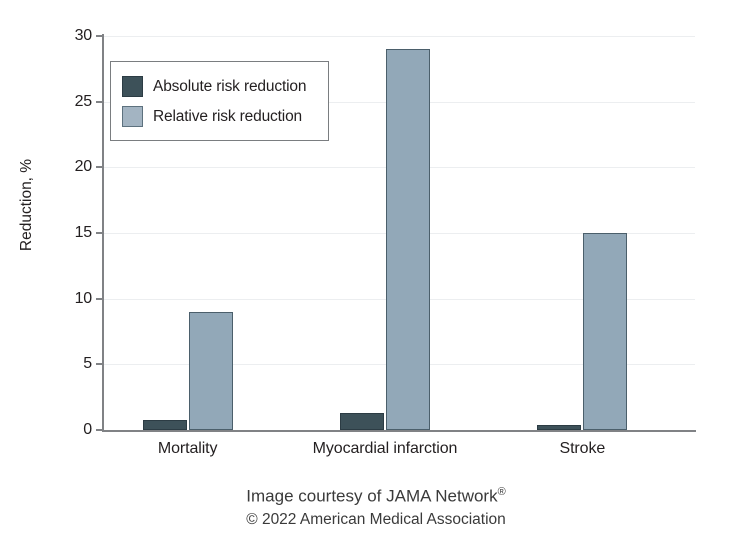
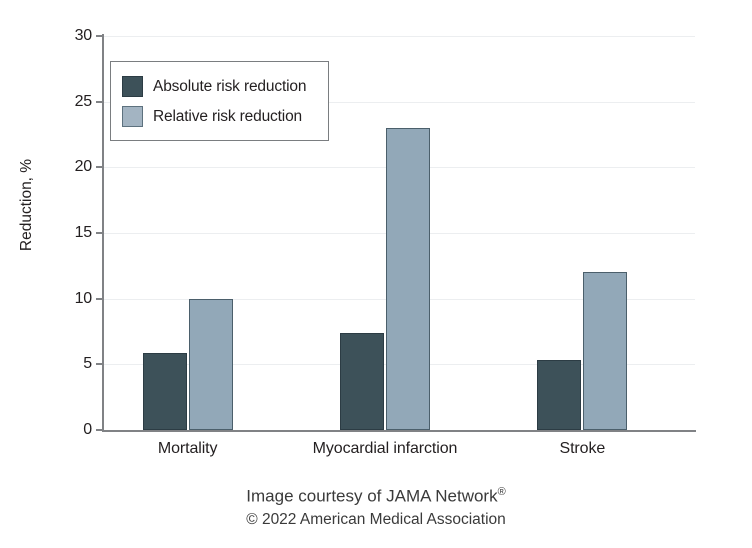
Absolute risk reduction/Mortality: 0.8 -> 5.9
Relative risk reduction/Mortality: 9 -> 10
Absolute risk reduction/Myocardial infarction: 1.3 -> 7.4
Relative risk reduction/Myocardial infarction: 29 -> 23
Absolute risk reduction/Stroke: 0.4 -> 5.3
Relative risk reduction/Stroke: 15 -> 12
